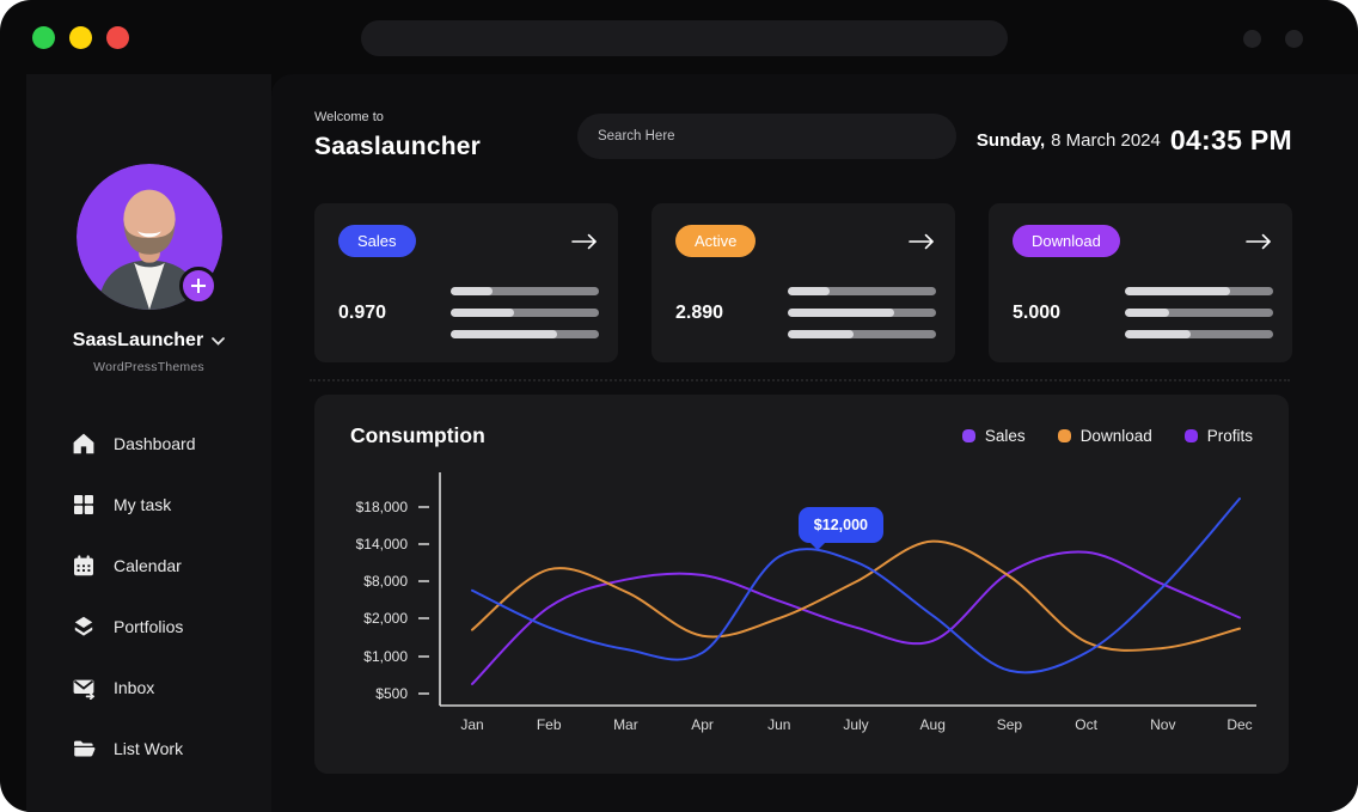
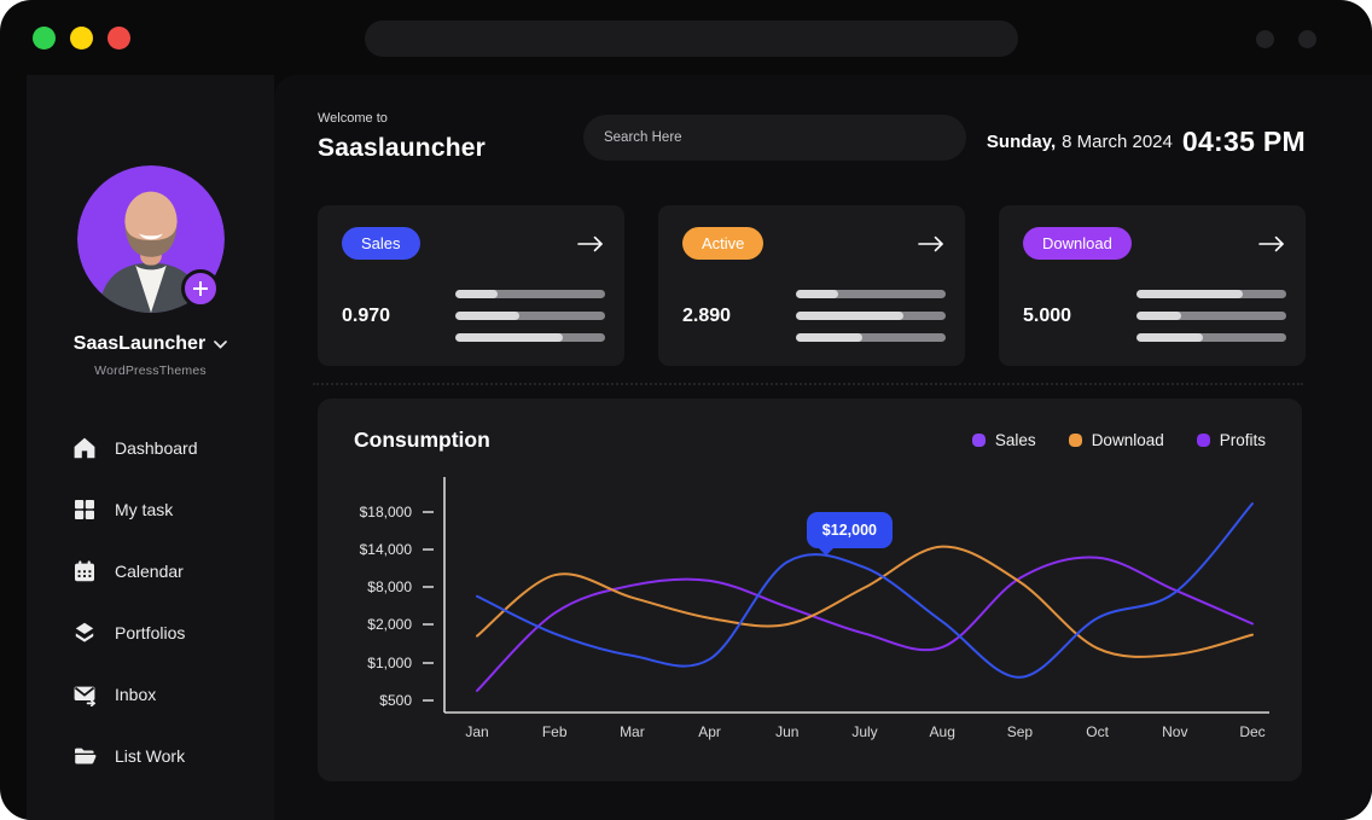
Download/Apr: $2000 -> $3000
Sales/Oct: $1000 -> $3000
